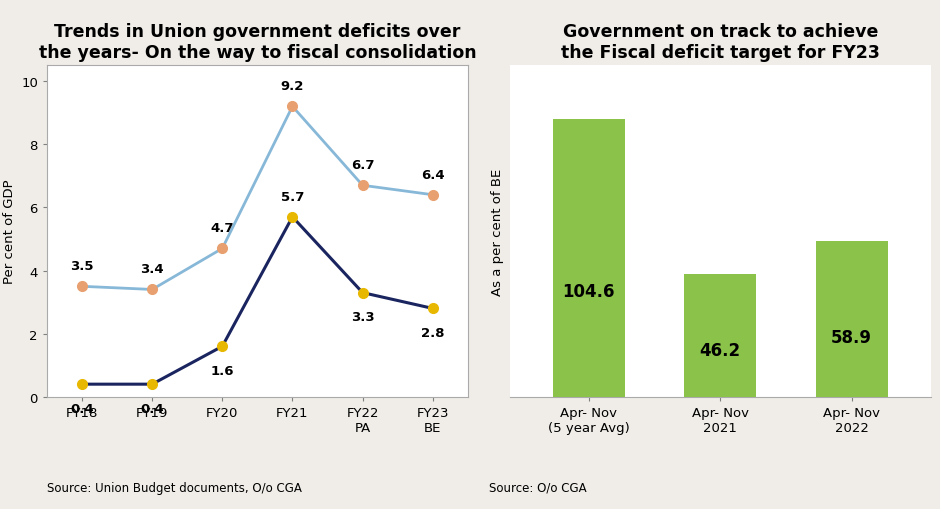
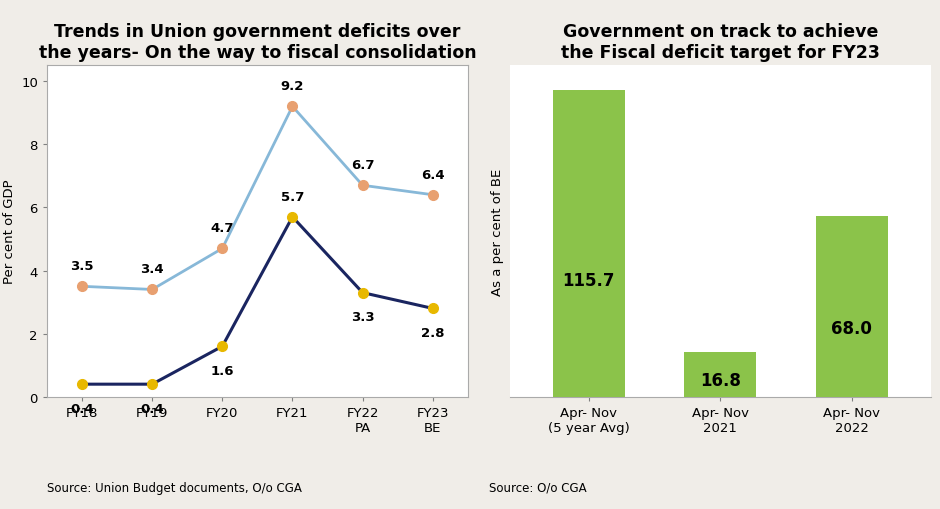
Apr- Nov (5 year Avg): 104.6 -> 115.7
Apr- Nov 2021: 46.2 -> 16.8
Apr- Nov 2022: 58.9 -> 68.0
